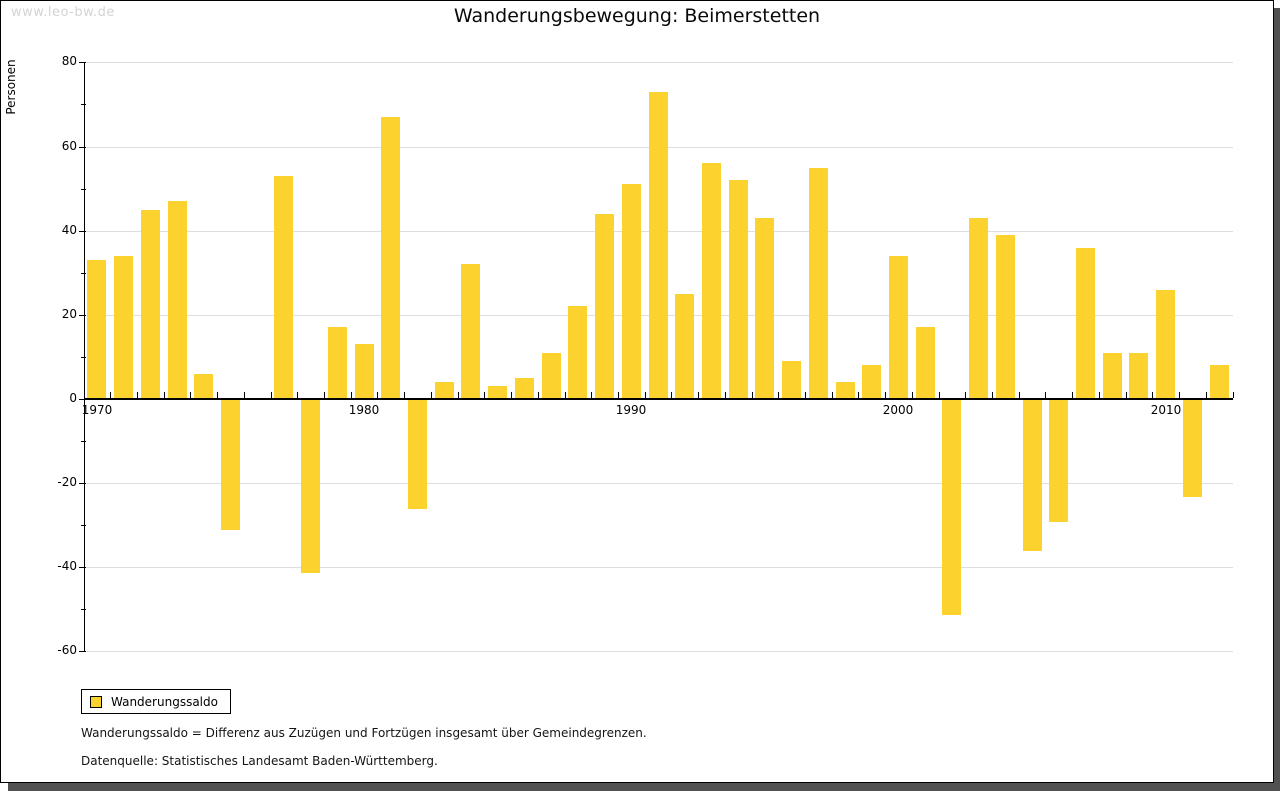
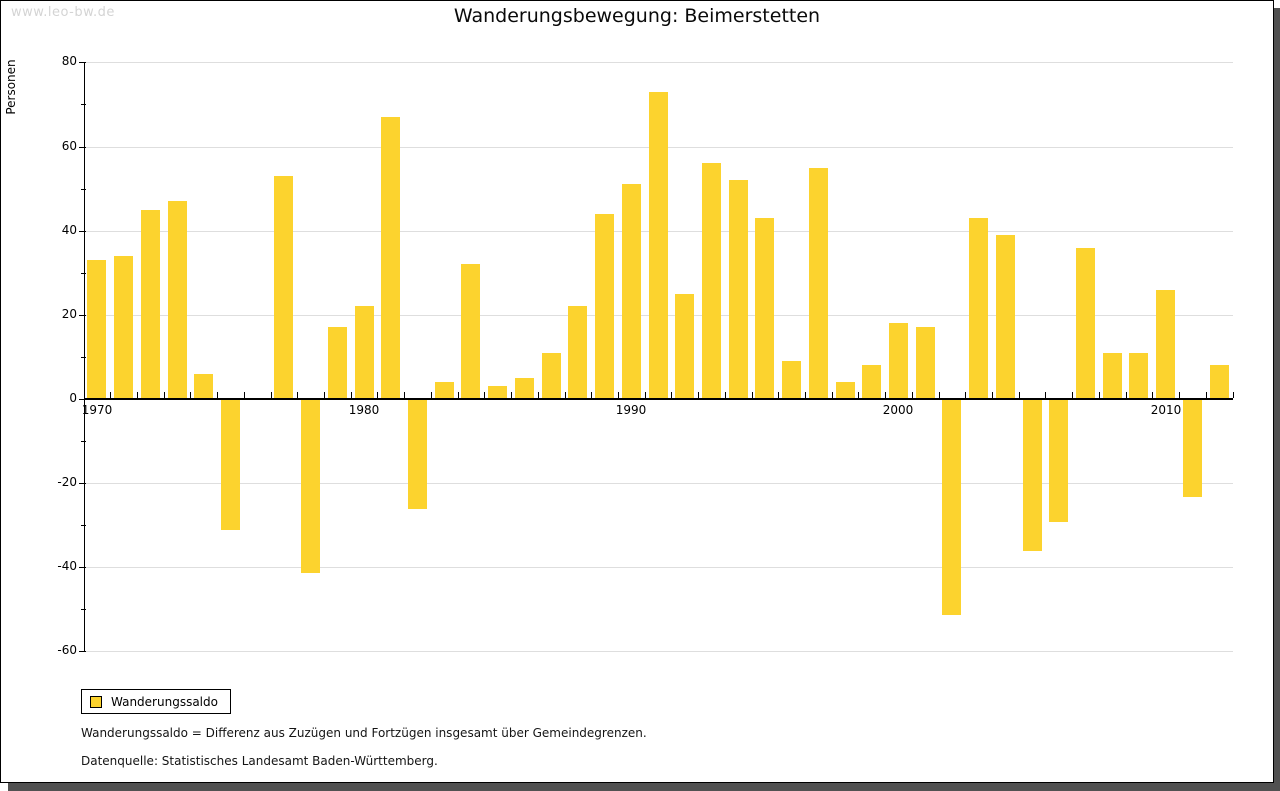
1980: 13 -> 22
2000: 34 -> 18
